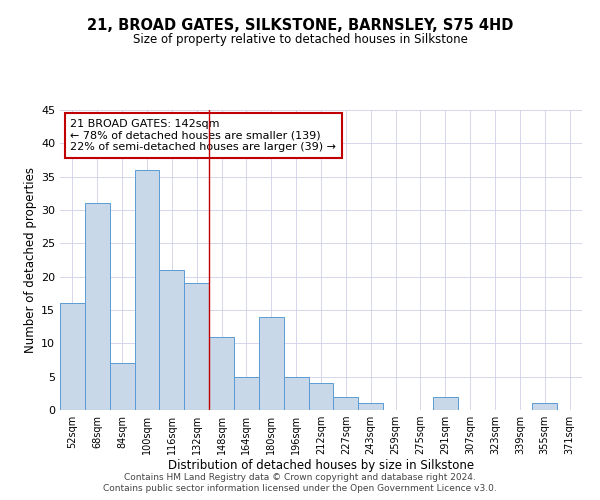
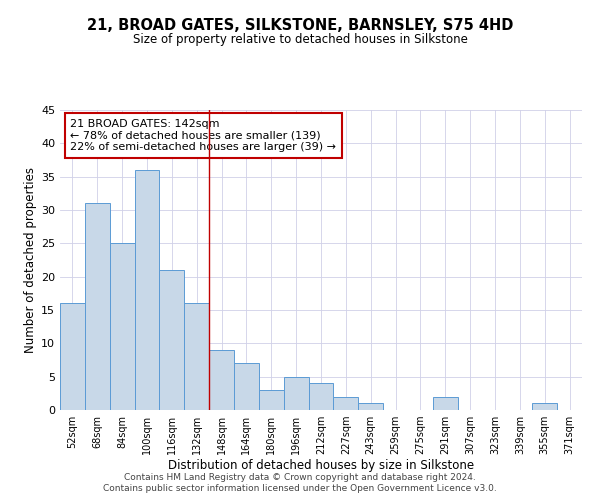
84sqm: 7 -> 25
132sqm: 19 -> 16
148sqm: 11 -> 9
164sqm: 5 -> 7
180sqm: 14 -> 3
